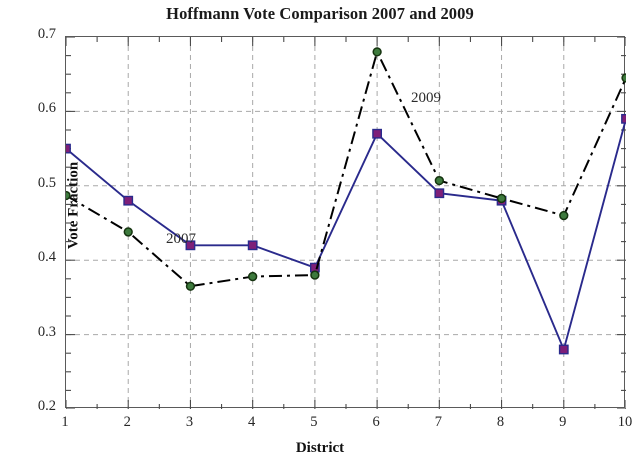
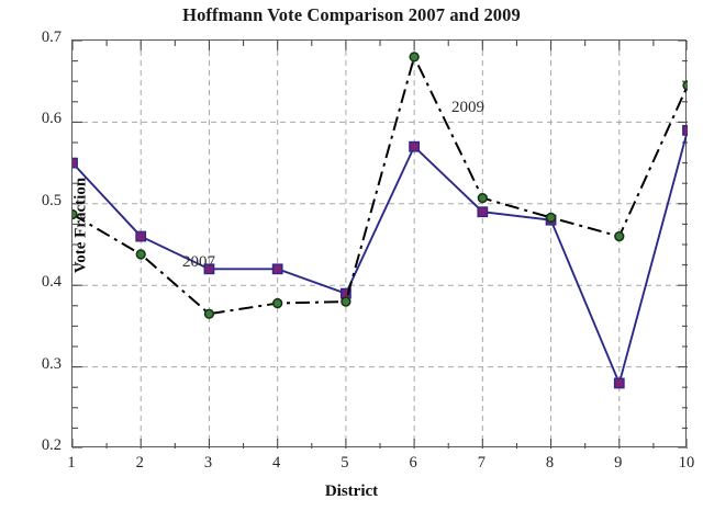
2007/2: 0.48 -> 0.46
